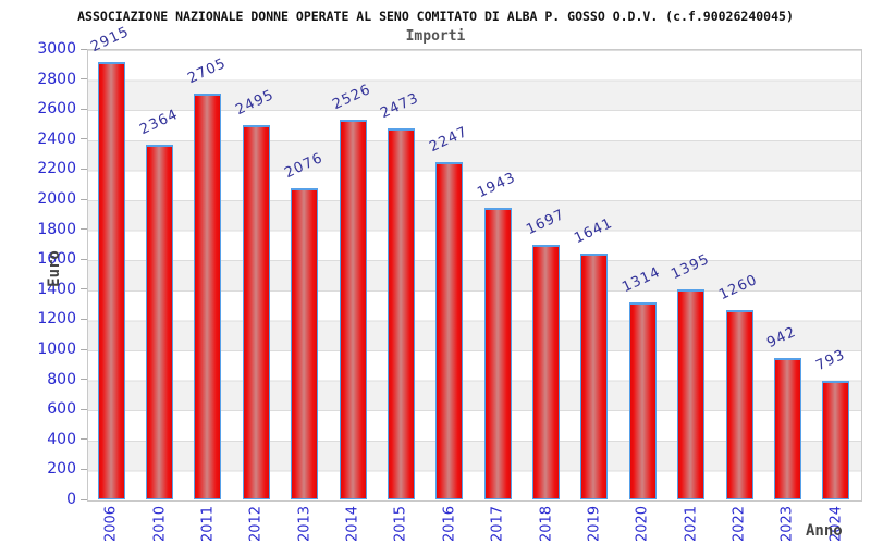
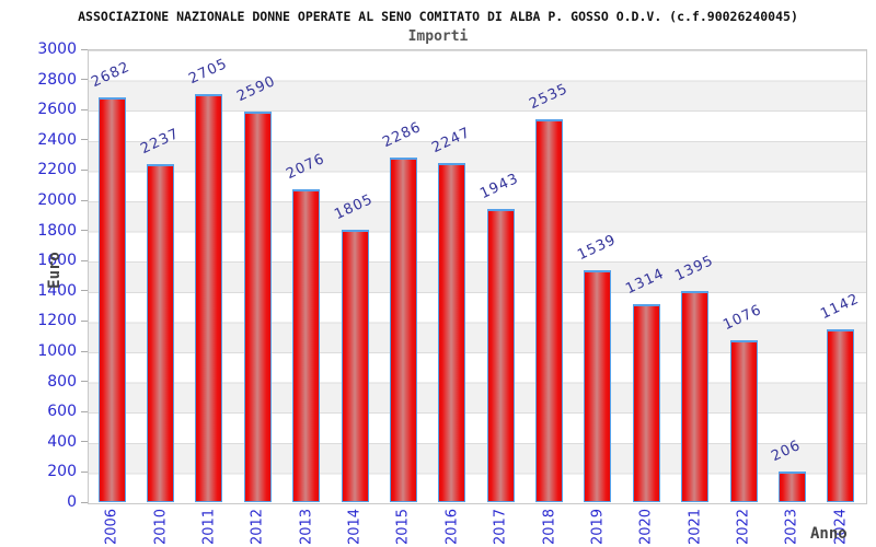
2006: 2915 -> 2682
2010: 2364 -> 2237
2012: 2495 -> 2590
2014: 2526 -> 1805
2015: 2473 -> 2286
2018: 1697 -> 2535
2019: 1641 -> 1539
2022: 1260 -> 1076
2023: 942 -> 206
2024: 793 -> 1142
